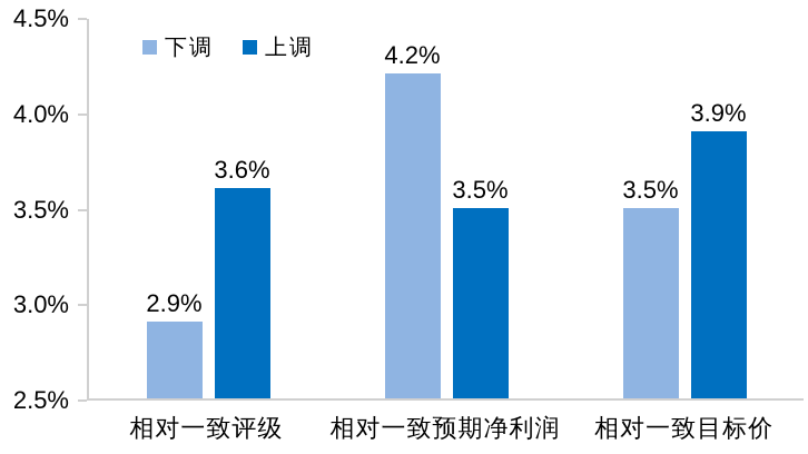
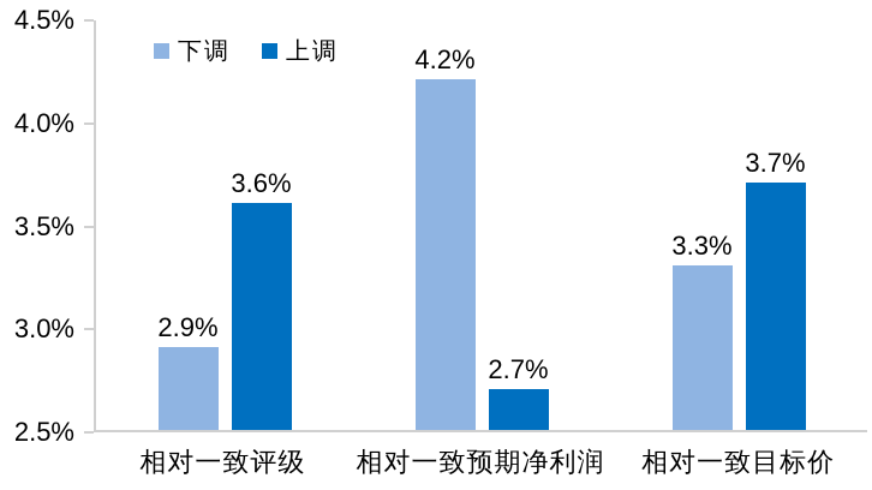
上调/相对一致预期净利润: 3.5% -> 2.7%
下调/相对一致目标价: 3.5% -> 3.3%
上调/相对一致目标价: 3.9% -> 3.7%
